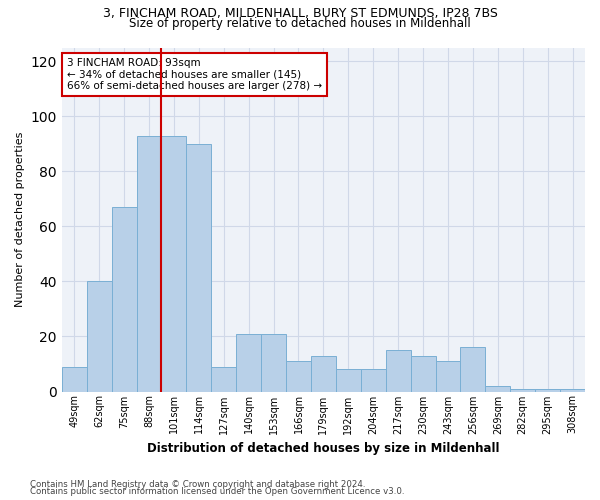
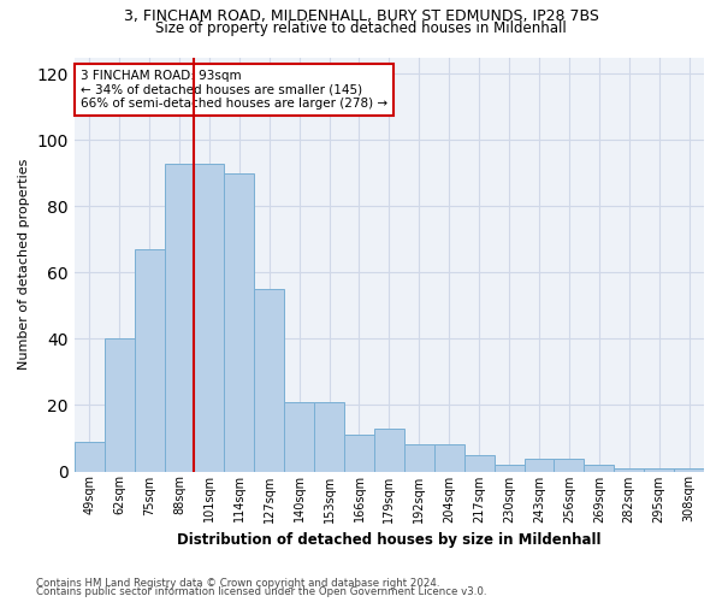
127sqm: 9 -> 55
217sqm: 15 -> 5
230sqm: 13 -> 2
243sqm: 11 -> 4
256sqm: 16 -> 4
